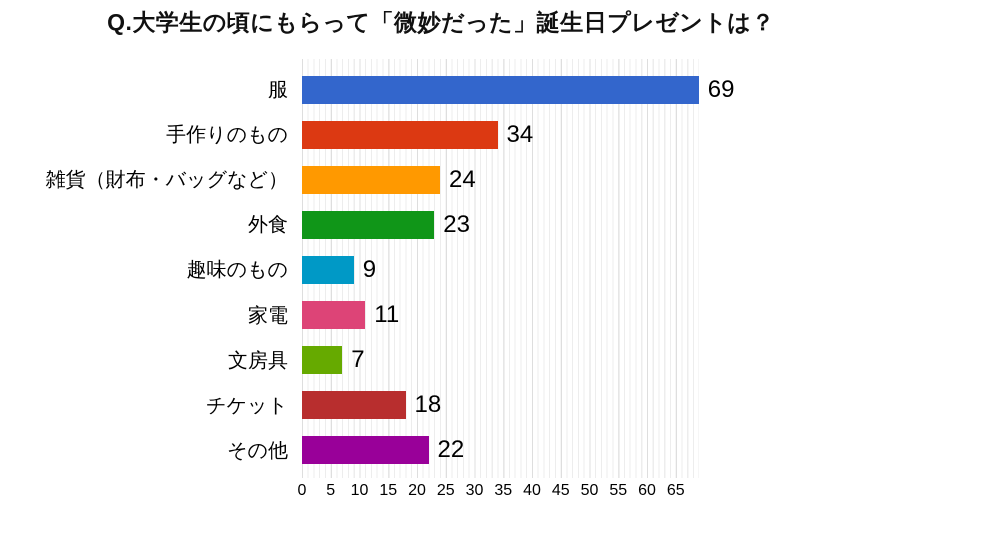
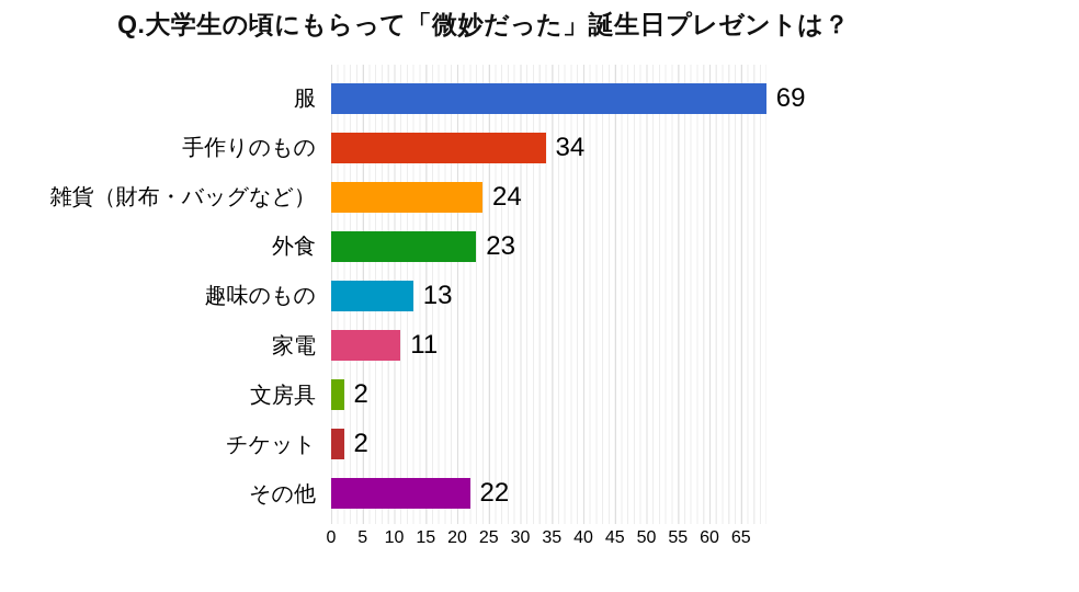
趣味のもの: 9 -> 13
文房具: 7 -> 2
チケット: 18 -> 2
